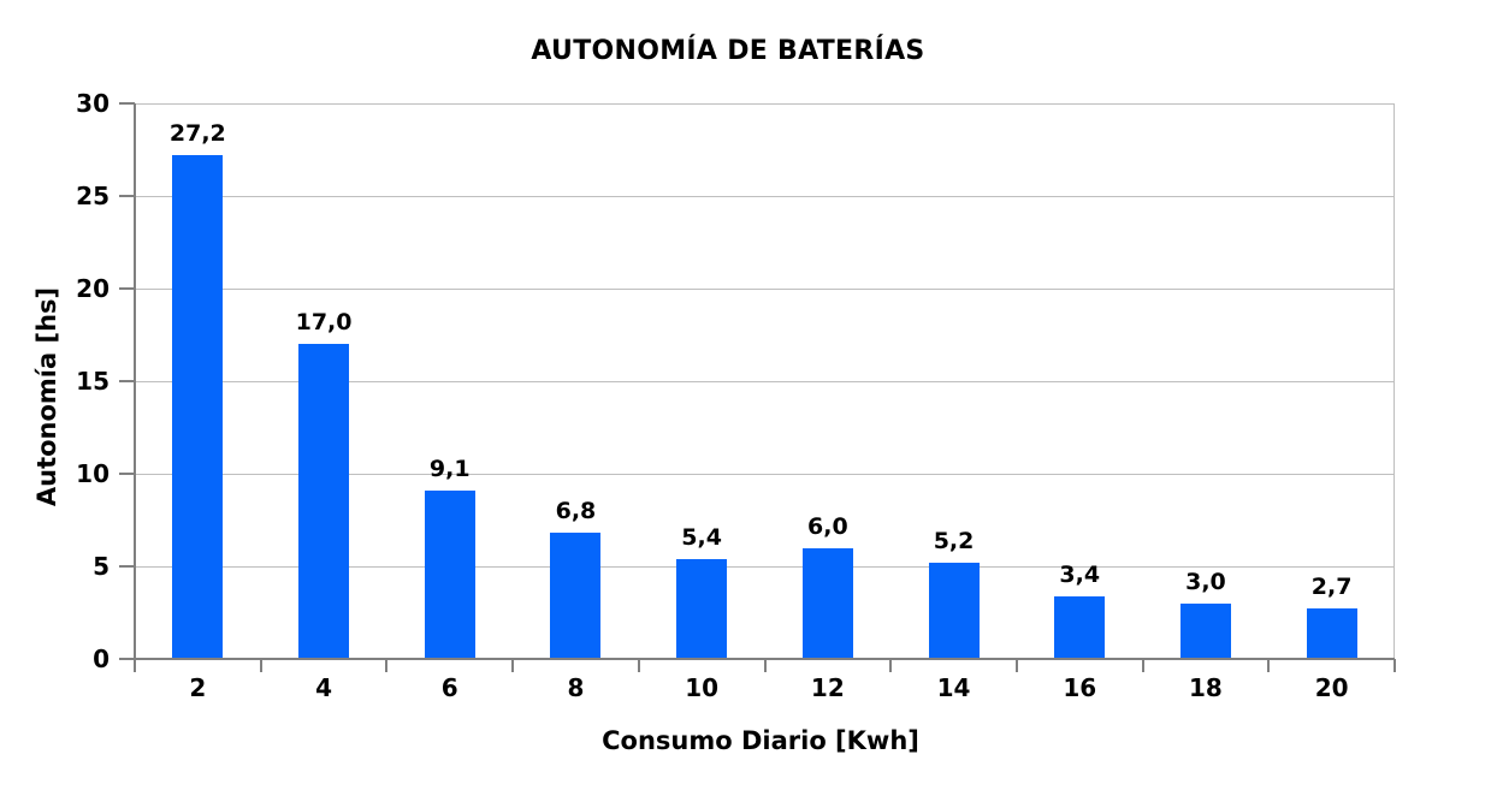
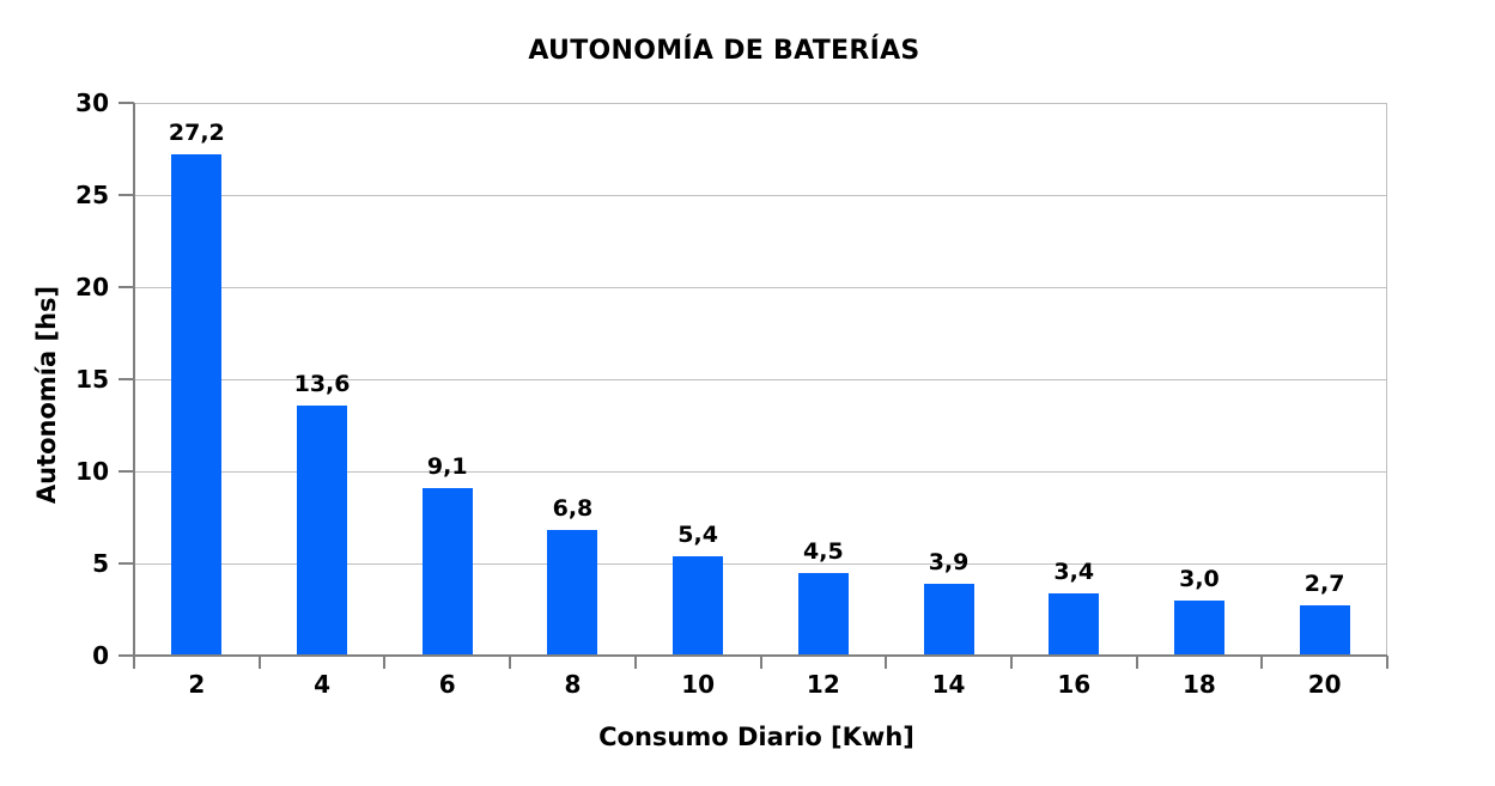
4: 17,0 -> 13,6
12: 6,0 -> 4,5
14: 5,2 -> 3,9
